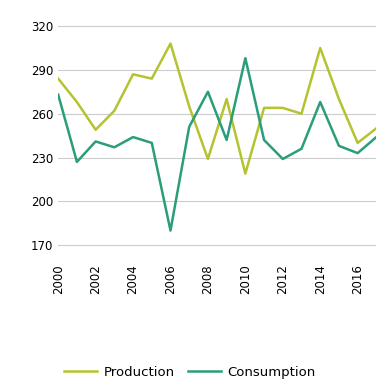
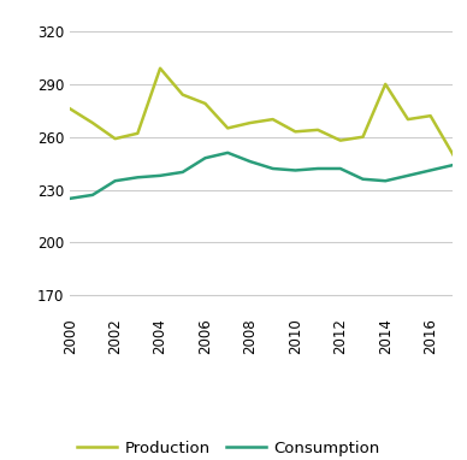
Production/2000: 284 -> 276
Consumption/2000: 273 -> 225
Production/2002: 249 -> 259
Consumption/2002: 241 -> 235
Production/2004: 287 -> 299
Consumption/2004: 244 -> 238
Production/2006: 308 -> 279
Consumption/2006: 180 -> 248
Production/2008: 229 -> 268
Consumption/2008: 275 -> 246
Production/2010: 219 -> 263
Consumption/2010: 298 -> 241
Production/2012: 264 -> 258
Consumption/2012: 229 -> 242
Production/2014: 305 -> 290
Consumption/2014: 268 -> 235
Production/2016: 240 -> 272
Consumption/2016: 233 -> 241
